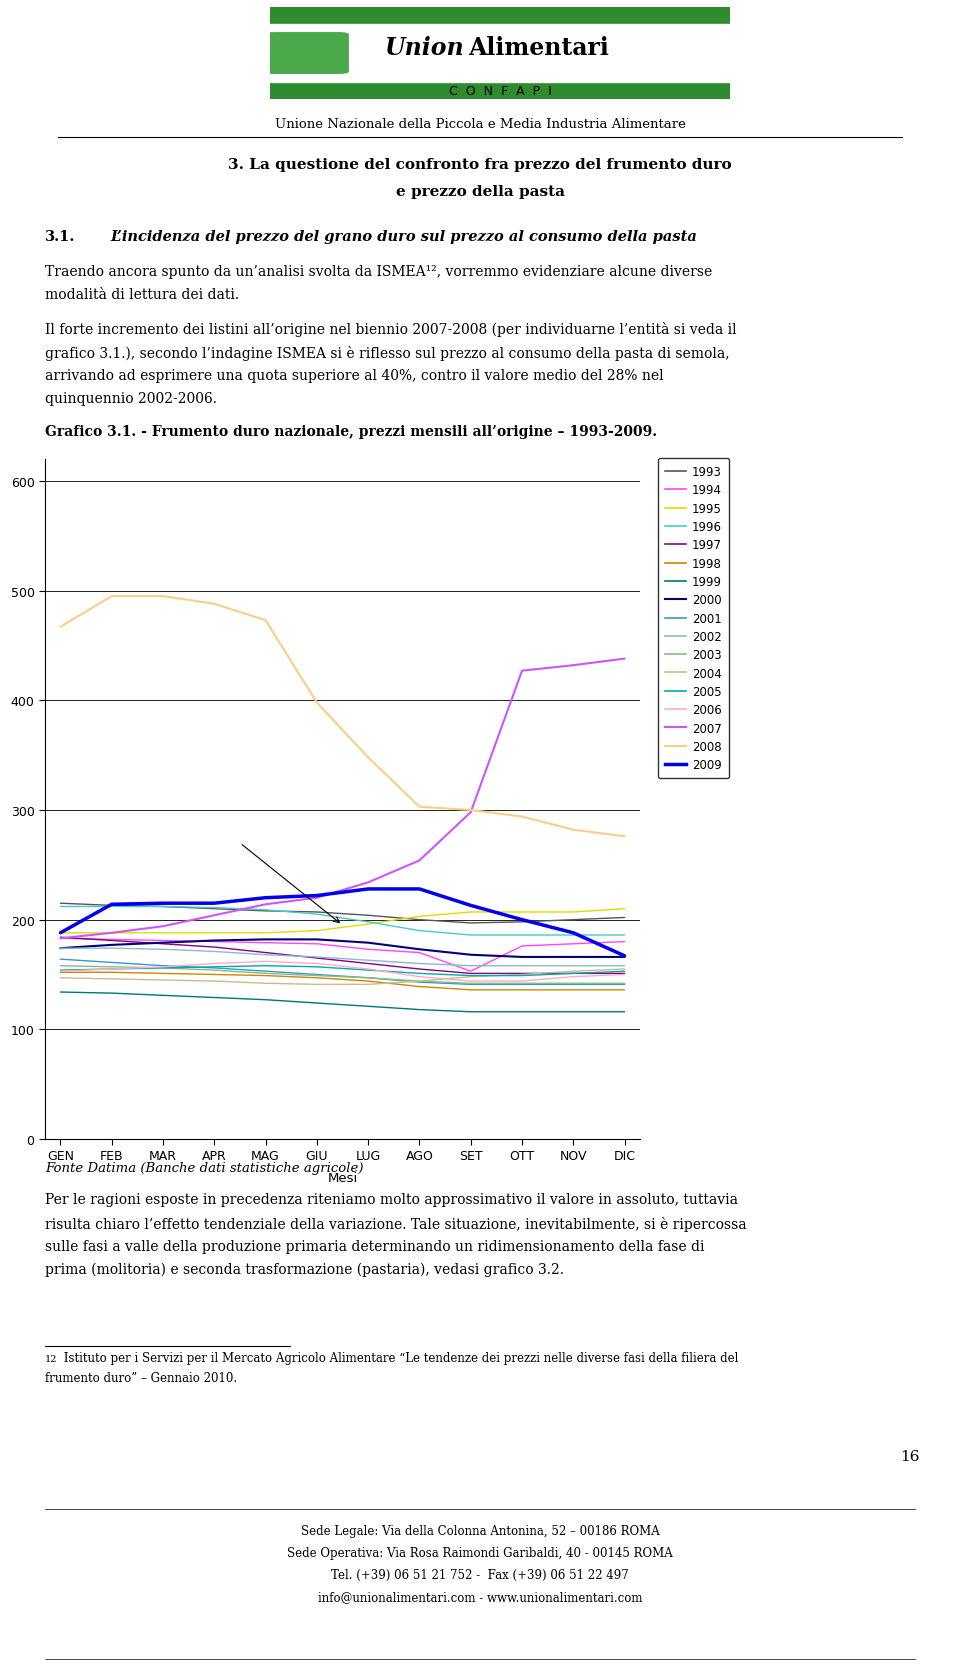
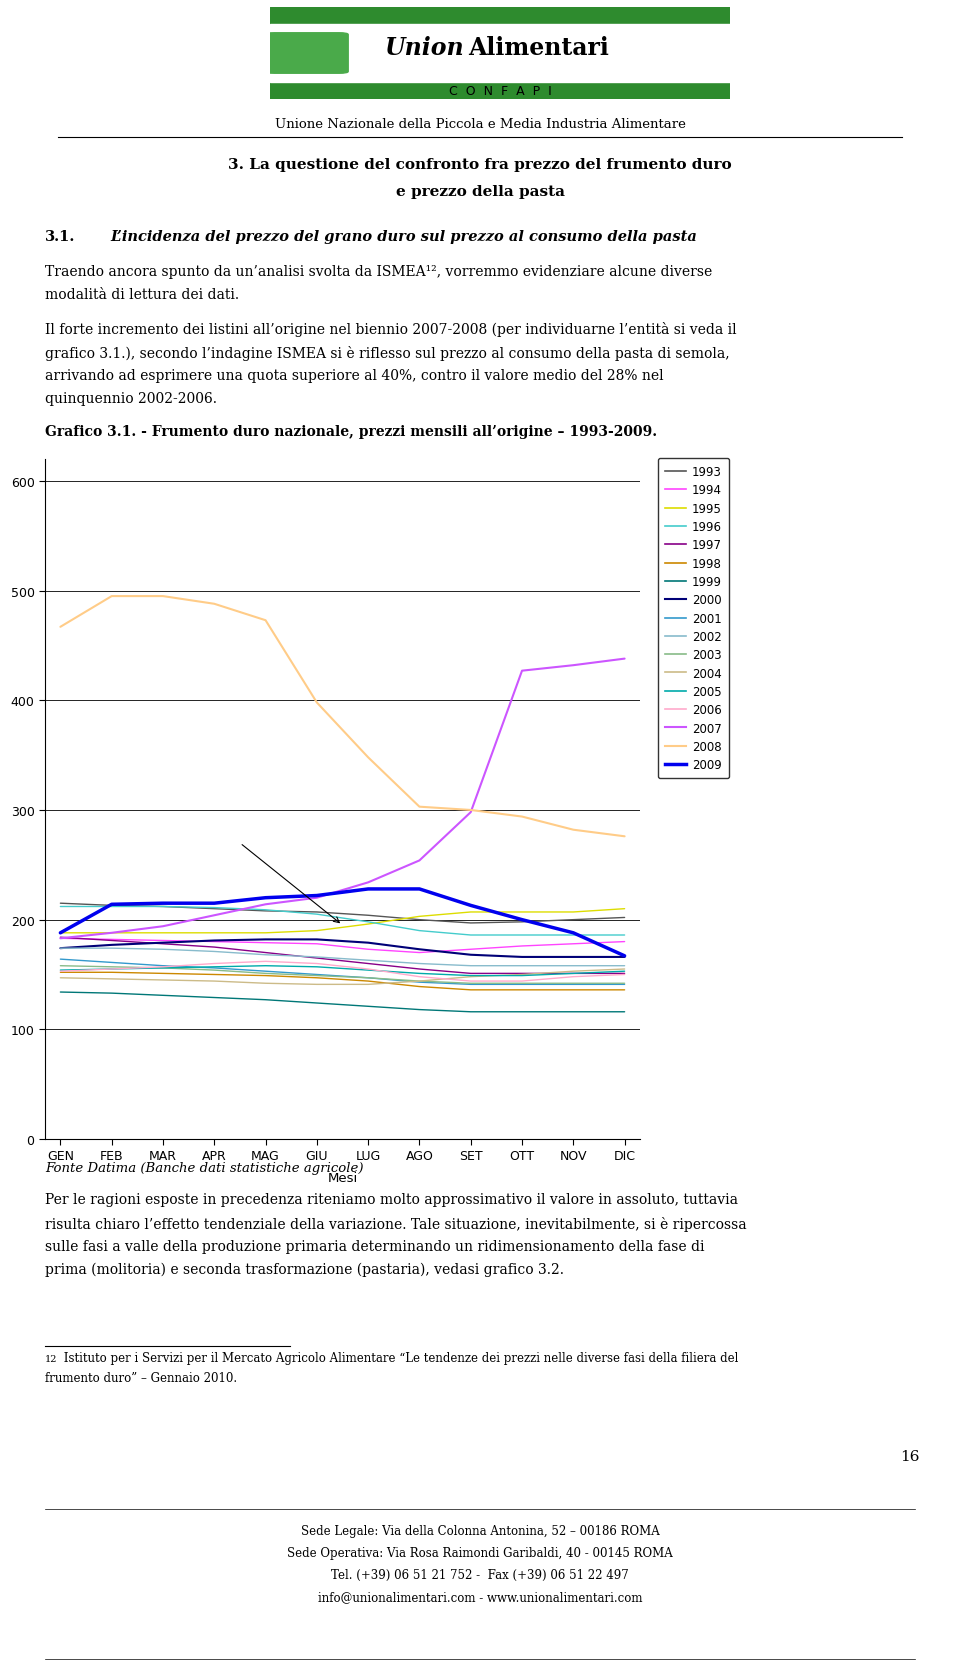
1994/SET: 153 -> 173
